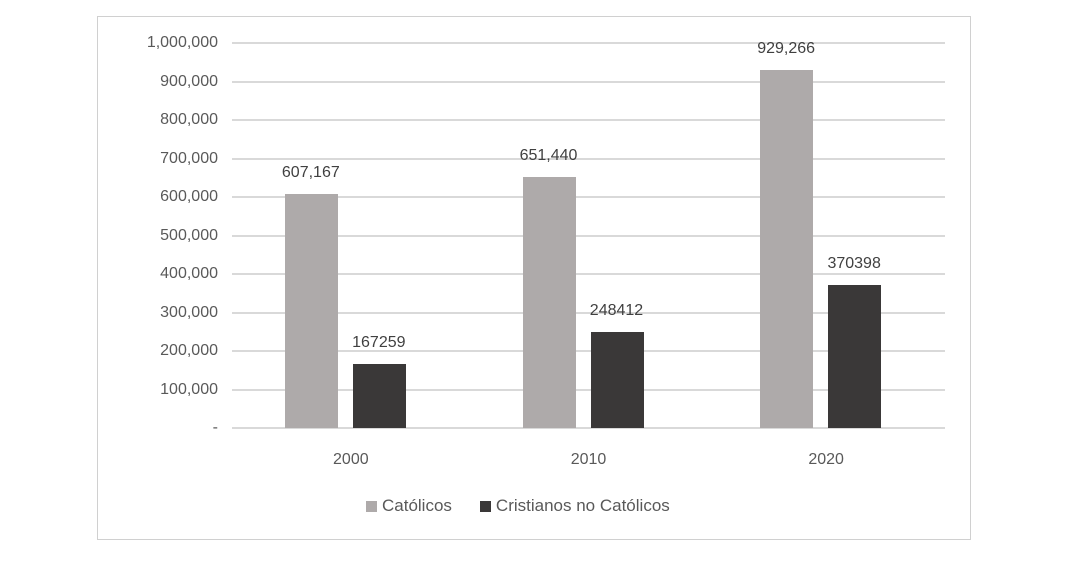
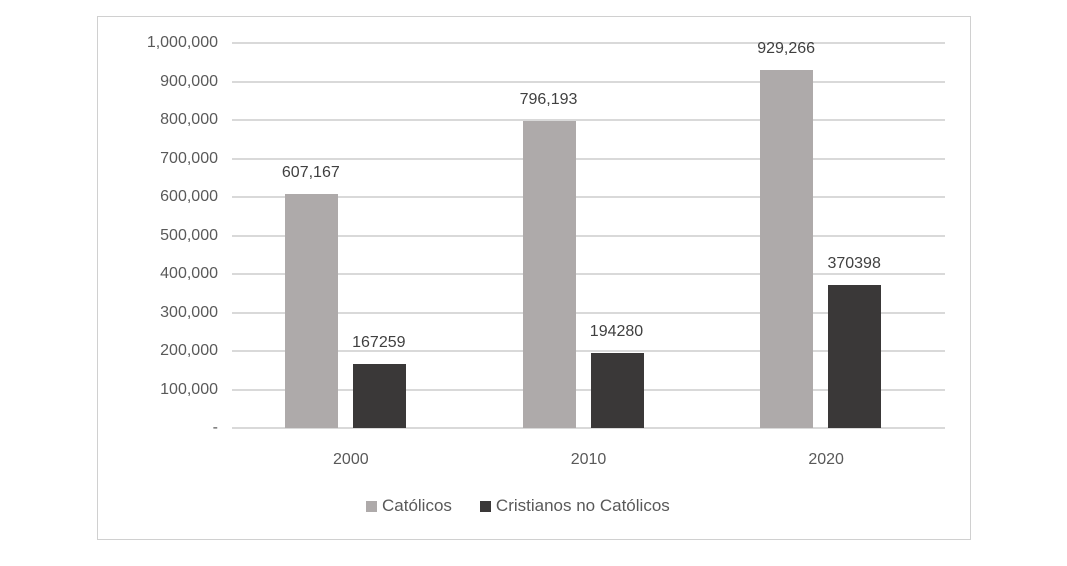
Católicos/2010: 651,440 -> 796,193
Cristianos no Católicos/2010: 248412 -> 194280
